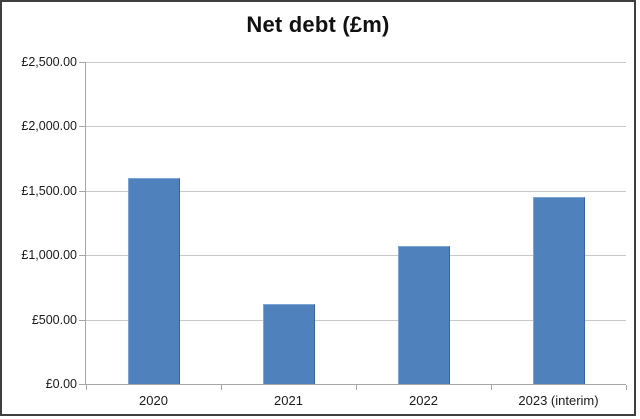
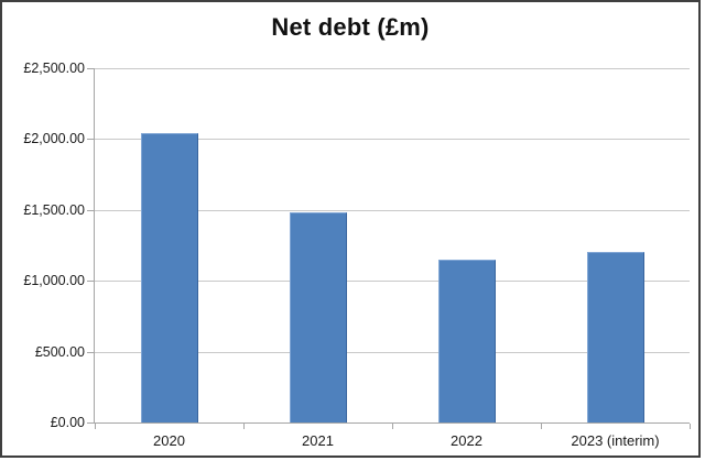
2020: £1600 -> £2040
2021: £620 -> £1480
2022: £1070 -> £1150
2023 (interim): £1450 -> £1200
